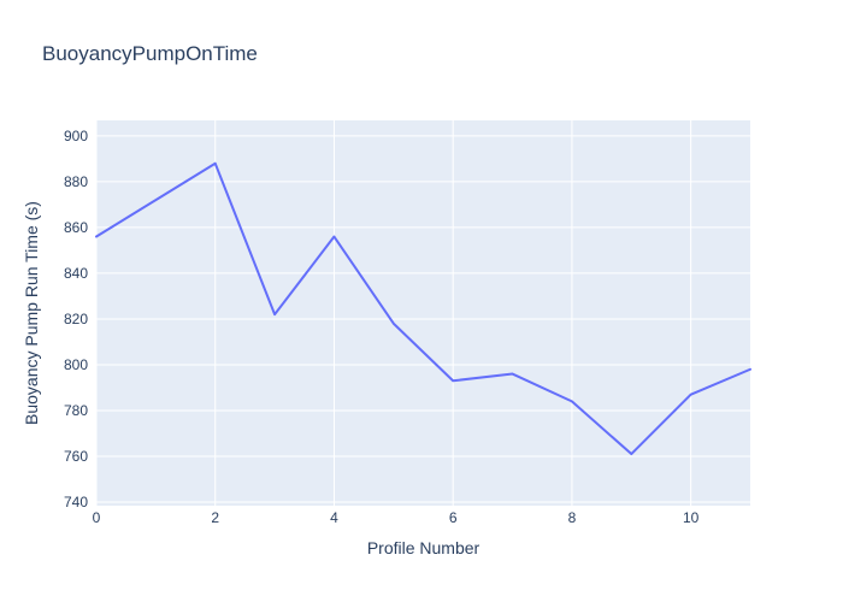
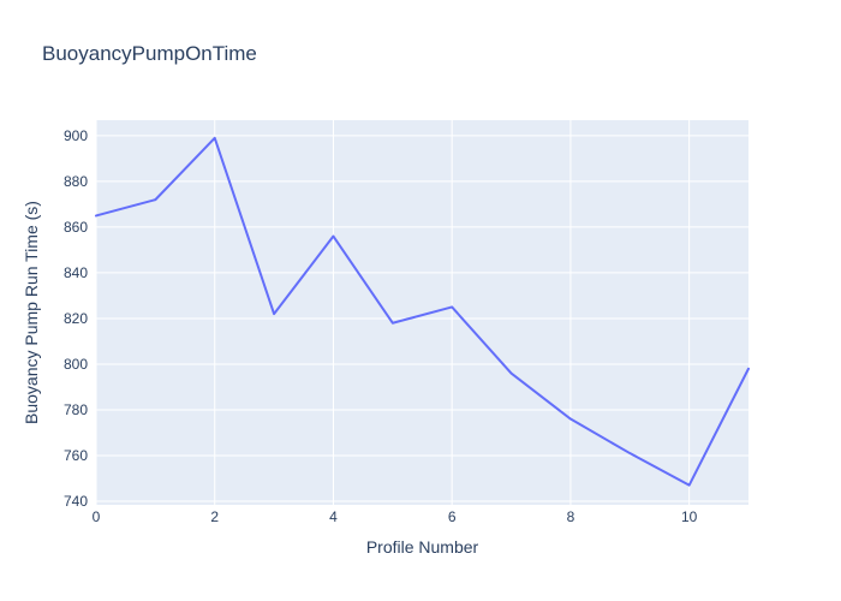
0: 856 -> 865
2: 888 -> 899
6: 793 -> 825
8: 784 -> 776
10: 787 -> 747
